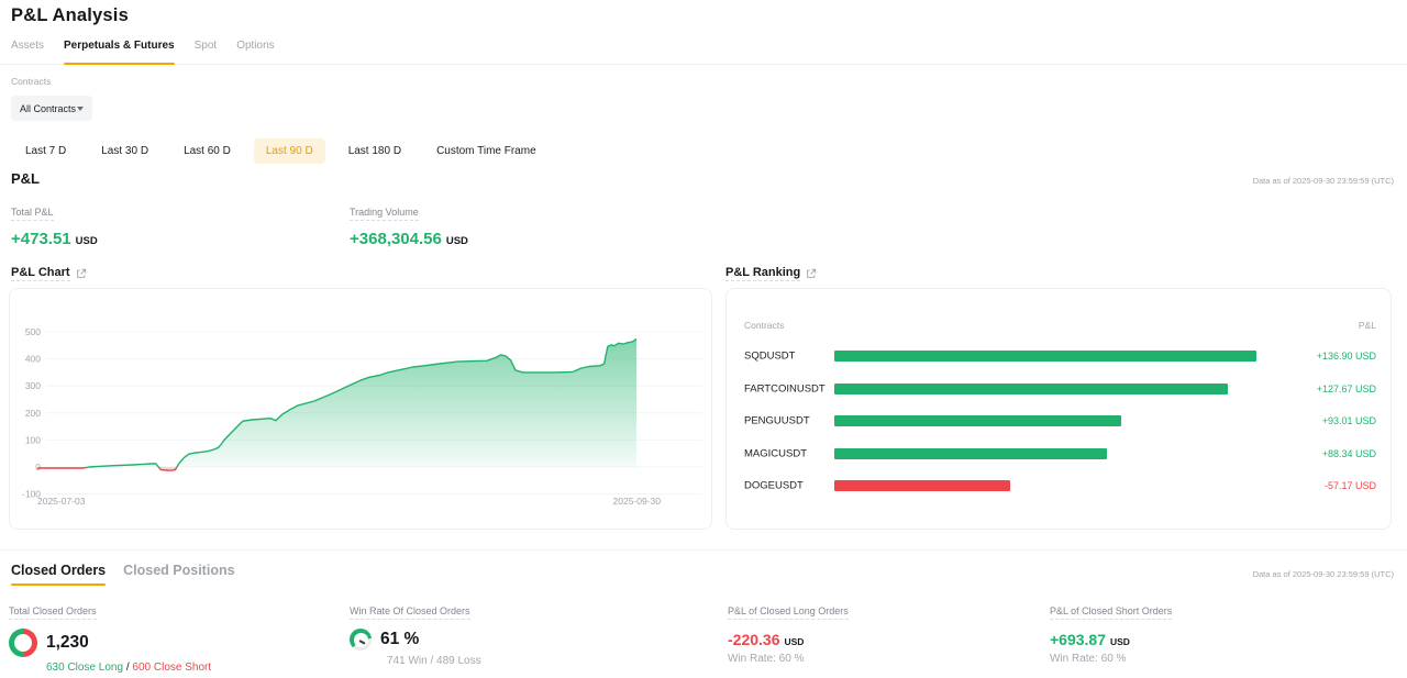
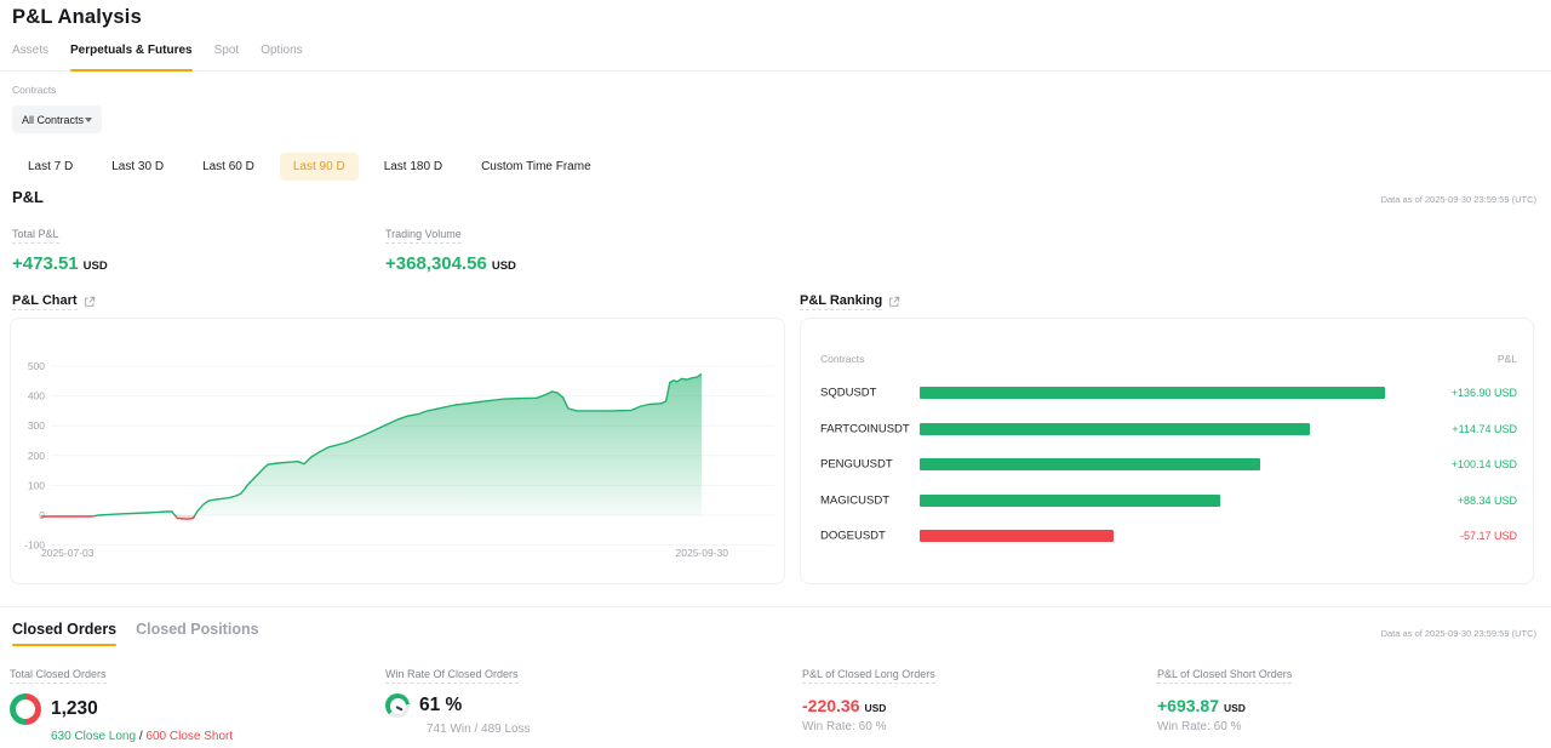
P&L Ranking/FARTCOINUSDT: +127.67 -> +114.74
P&L Ranking/PENGUUSDT: +93.01 -> +100.14
